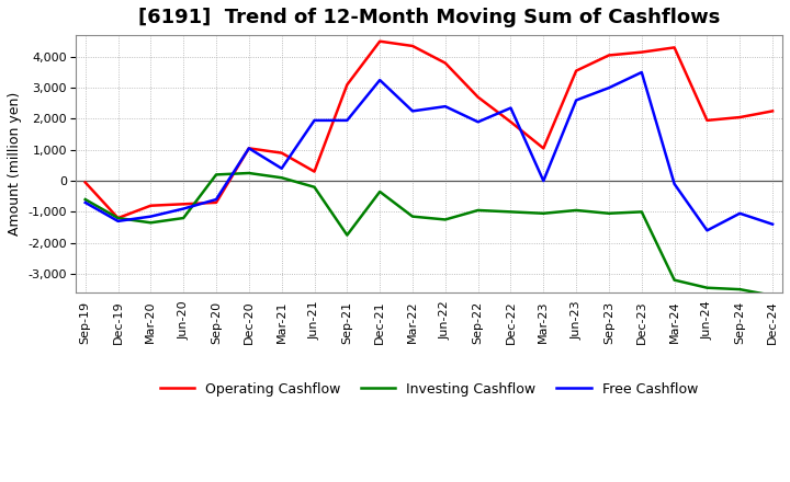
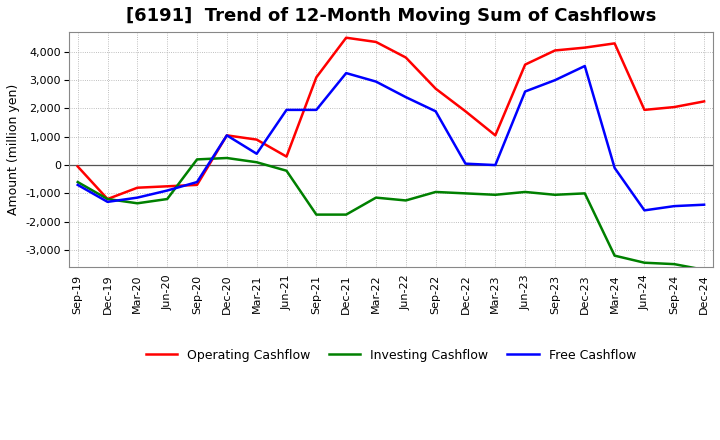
Investing Cashflow/Dec-21: -350 -> -1,750
Free Cashflow/Mar-22: 2,250 -> 2,950
Free Cashflow/Dec-22: 2,350 -> 50
Free Cashflow/Sep-24: -1,050 -> -1,450
